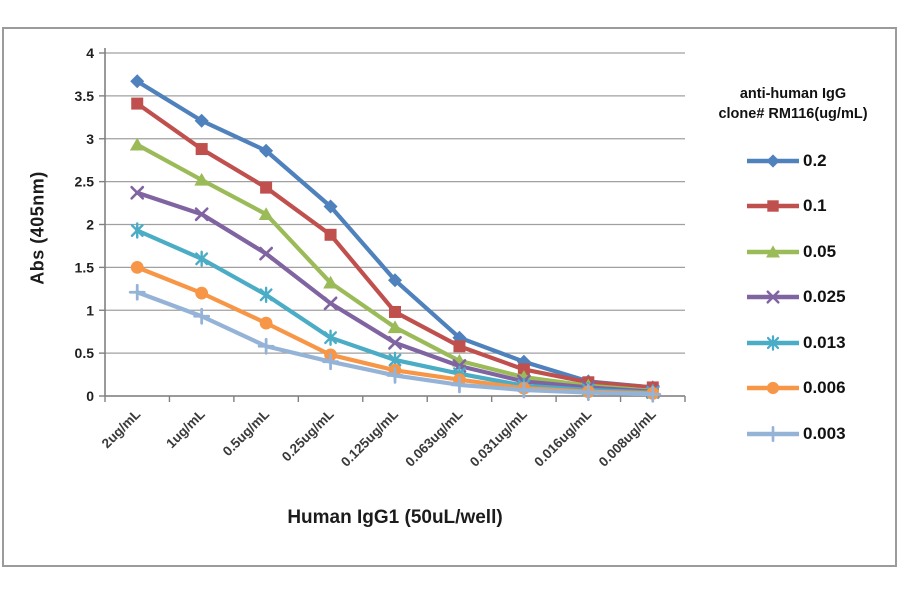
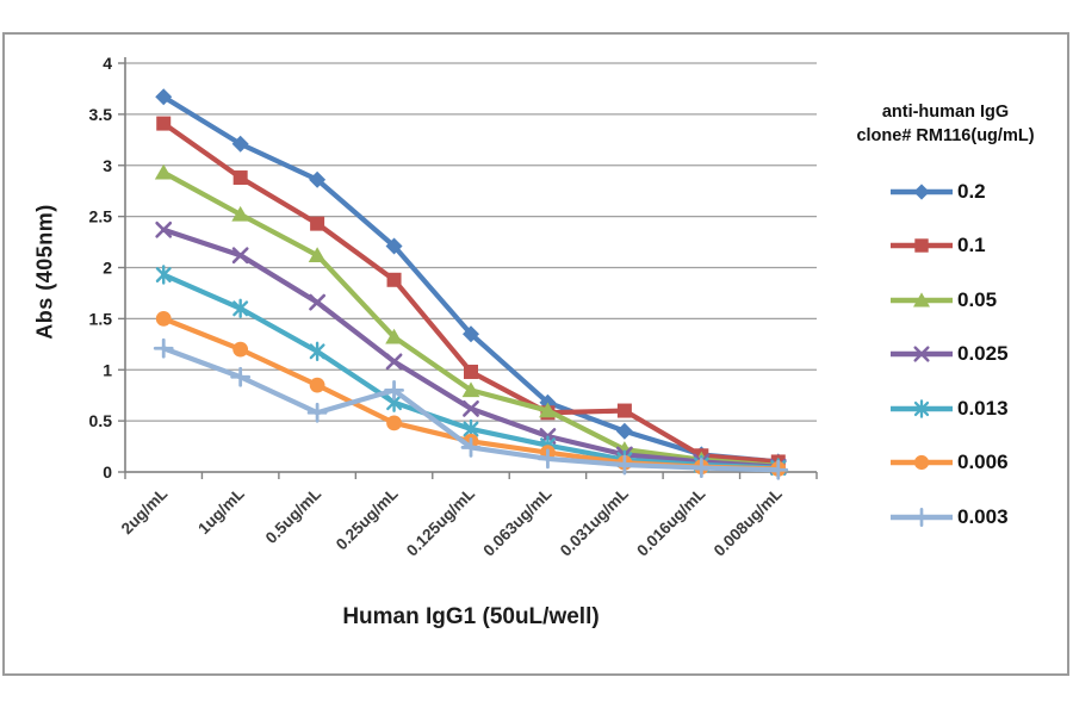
0.003/0.25ug/mL: 0.4 -> 0.8
0.05/0.063ug/mL: 0.4 -> 0.6
0.1/0.031ug/mL: 0.3 -> 0.6
